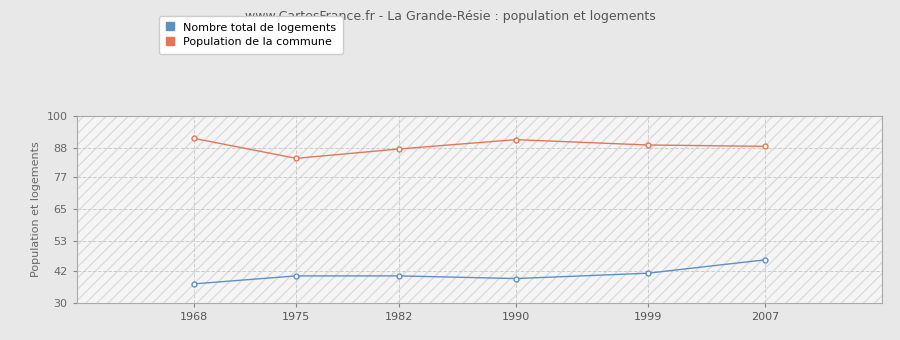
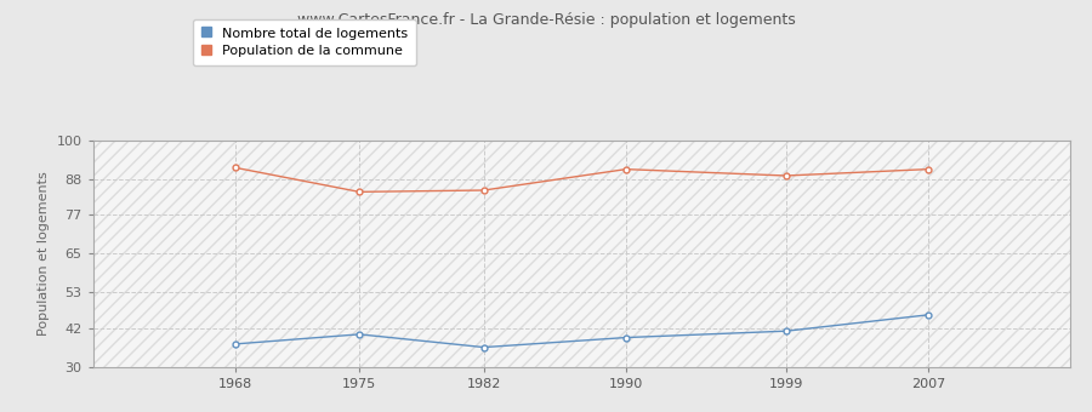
Nombre total de logements/1982: 40 -> 36
Population de la commune/1982: 87.5 -> 84.5
Population de la commune/2007: 88.5 -> 91.0
